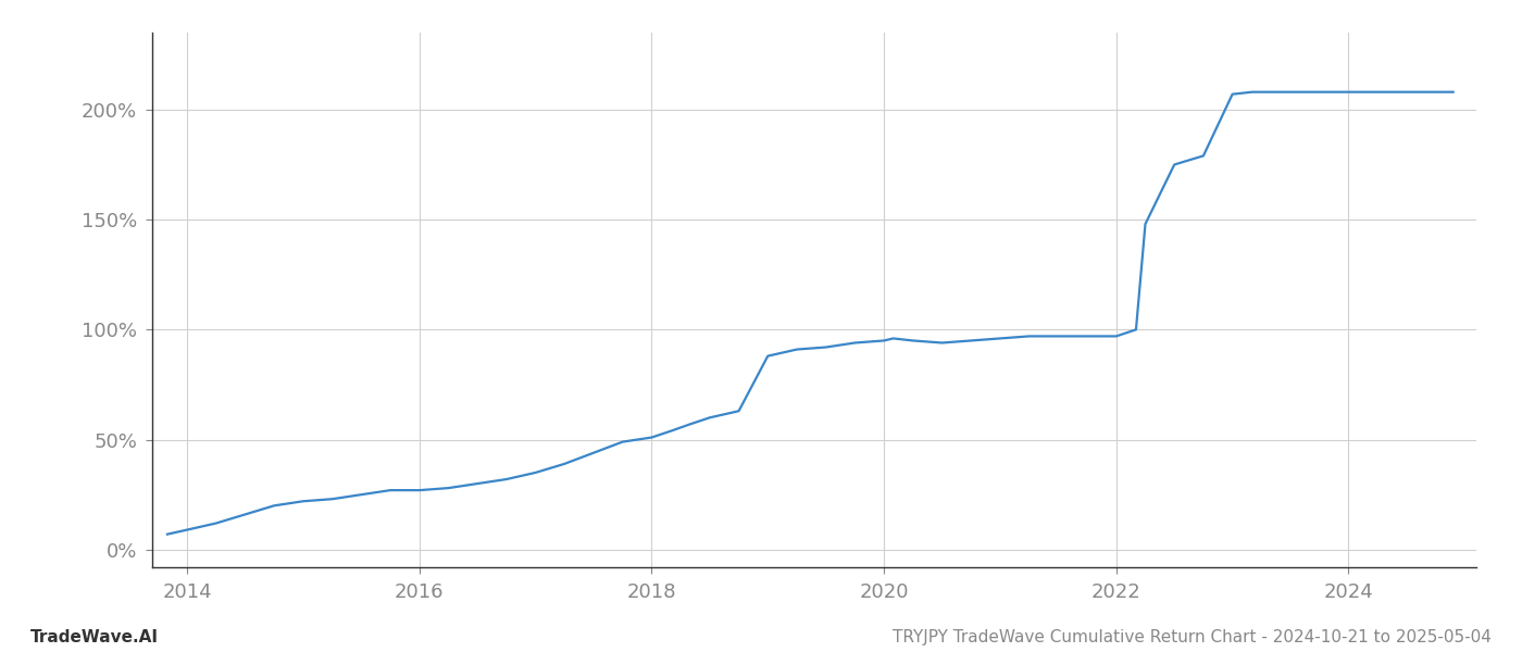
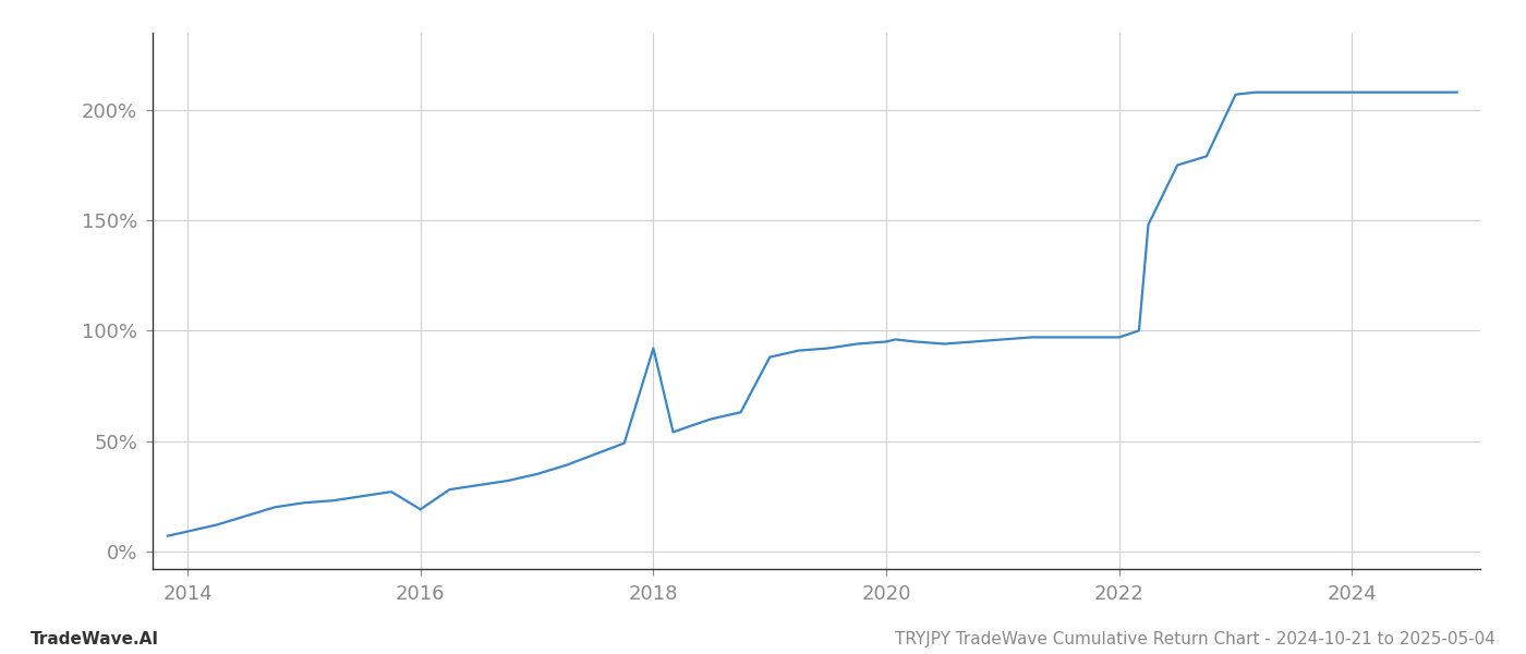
2016: 27% -> 19%
2018: 51% -> 92%
